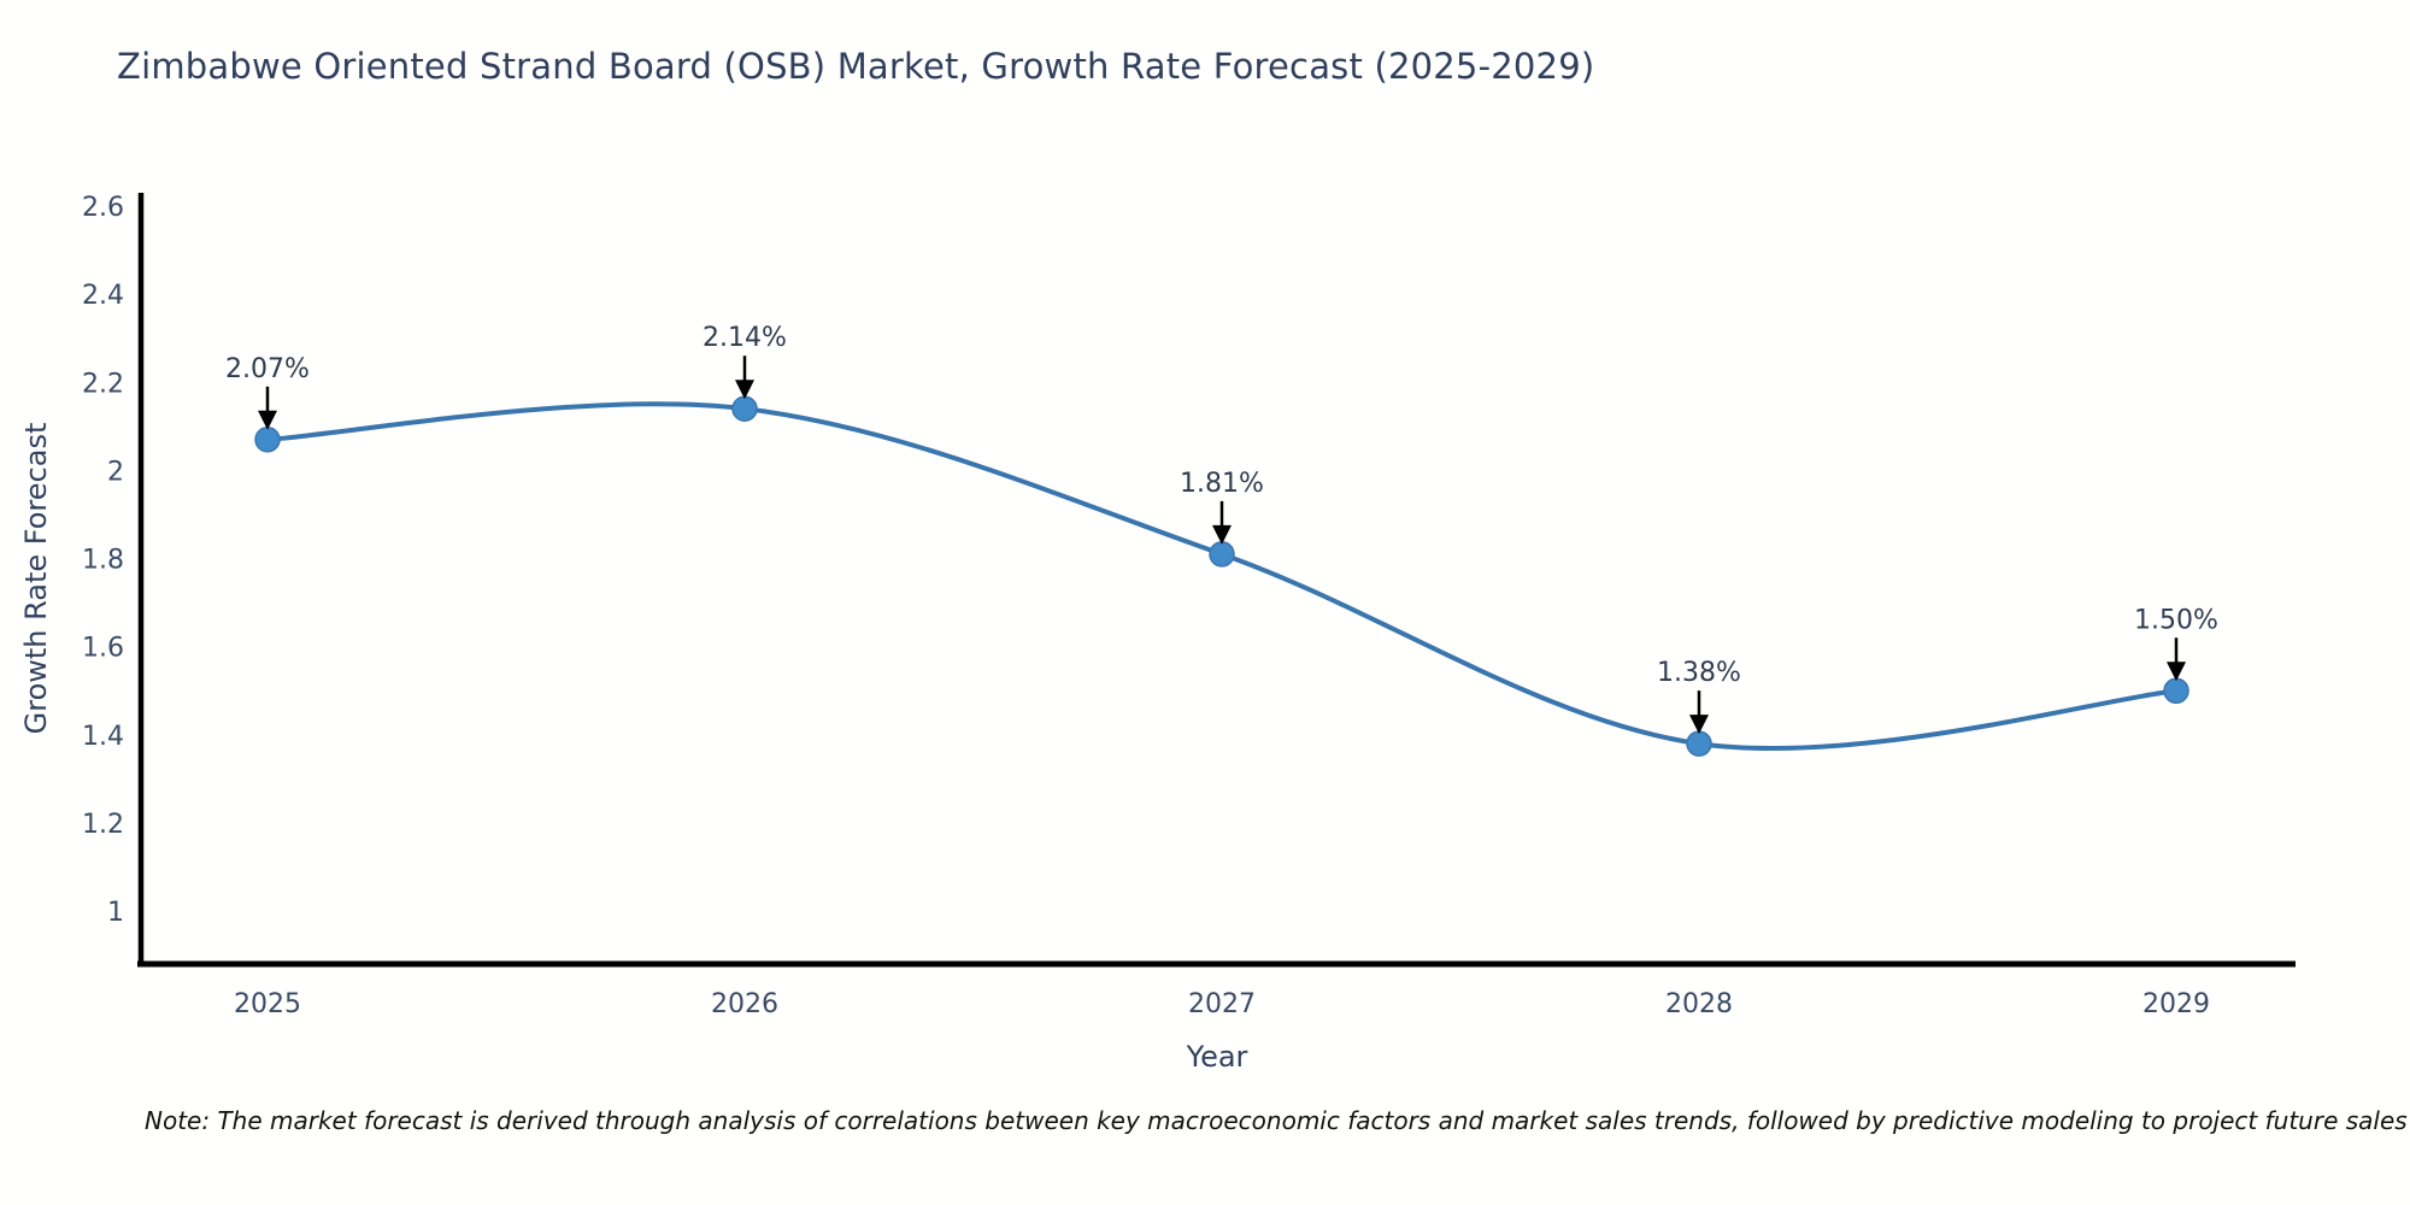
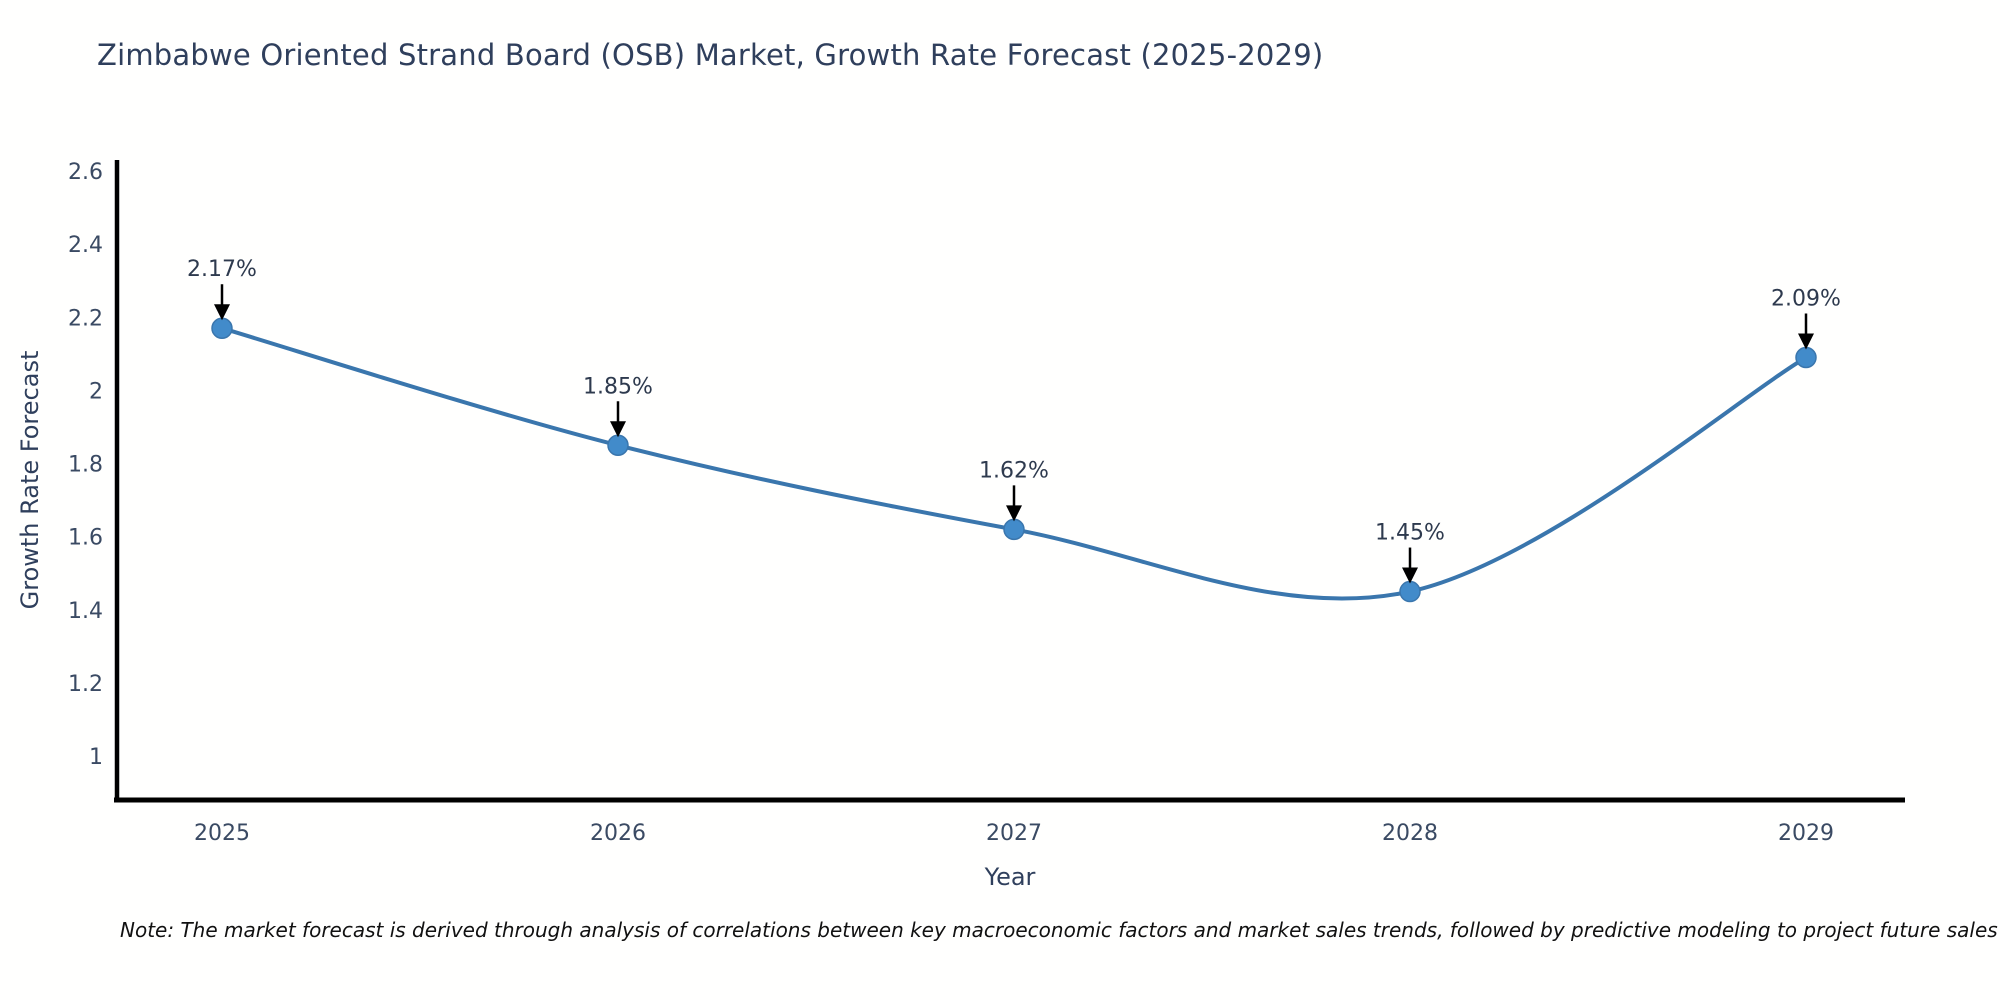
2025: 2.07% -> 2.17%
2026: 2.14% -> 1.85%
2027: 1.81% -> 1.62%
2028: 1.38% -> 1.45%
2029: 1.50% -> 2.09%
